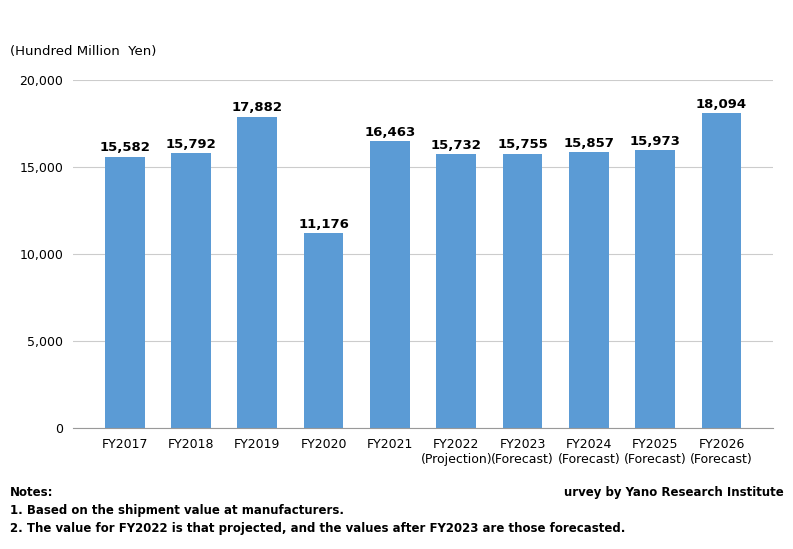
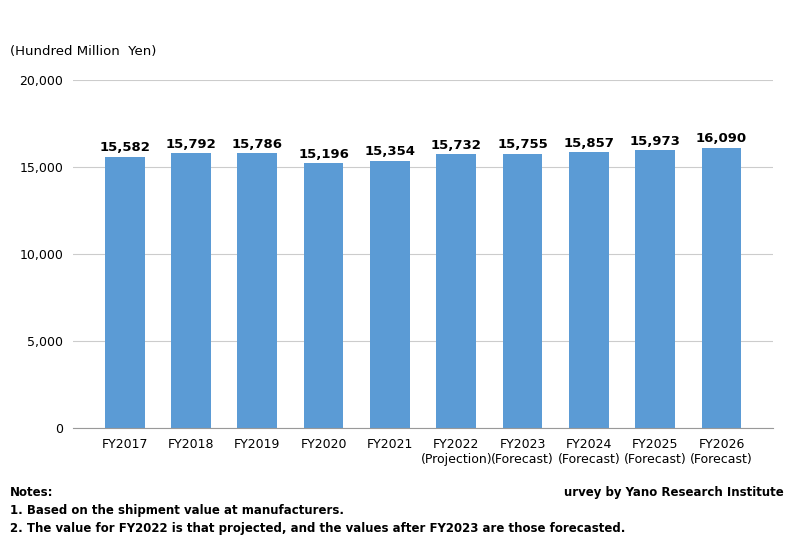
FY2019: 17,882 -> 15,786
FY2020: 11,176 -> 15,196
FY2021: 16,463 -> 15,354
FY2026 (Forecast): 18,094 -> 16,090
